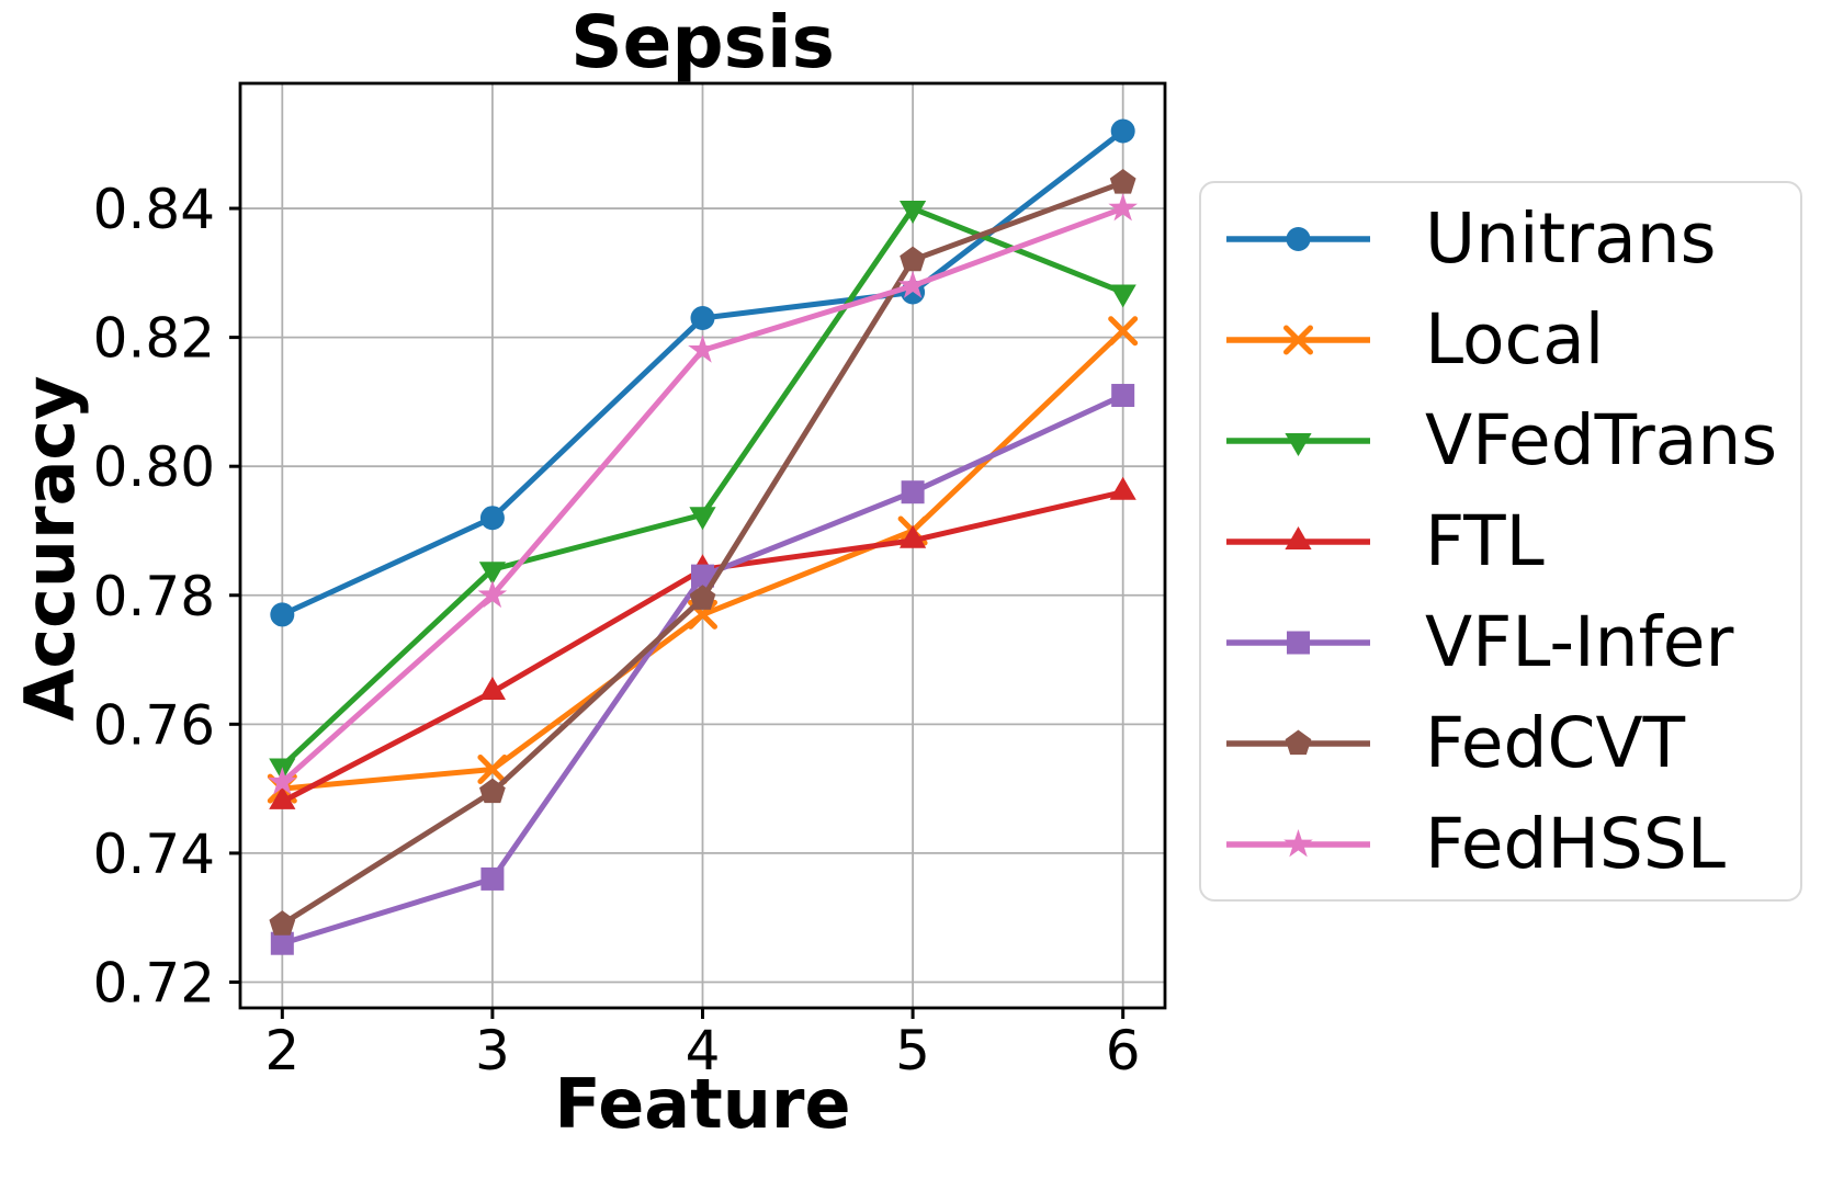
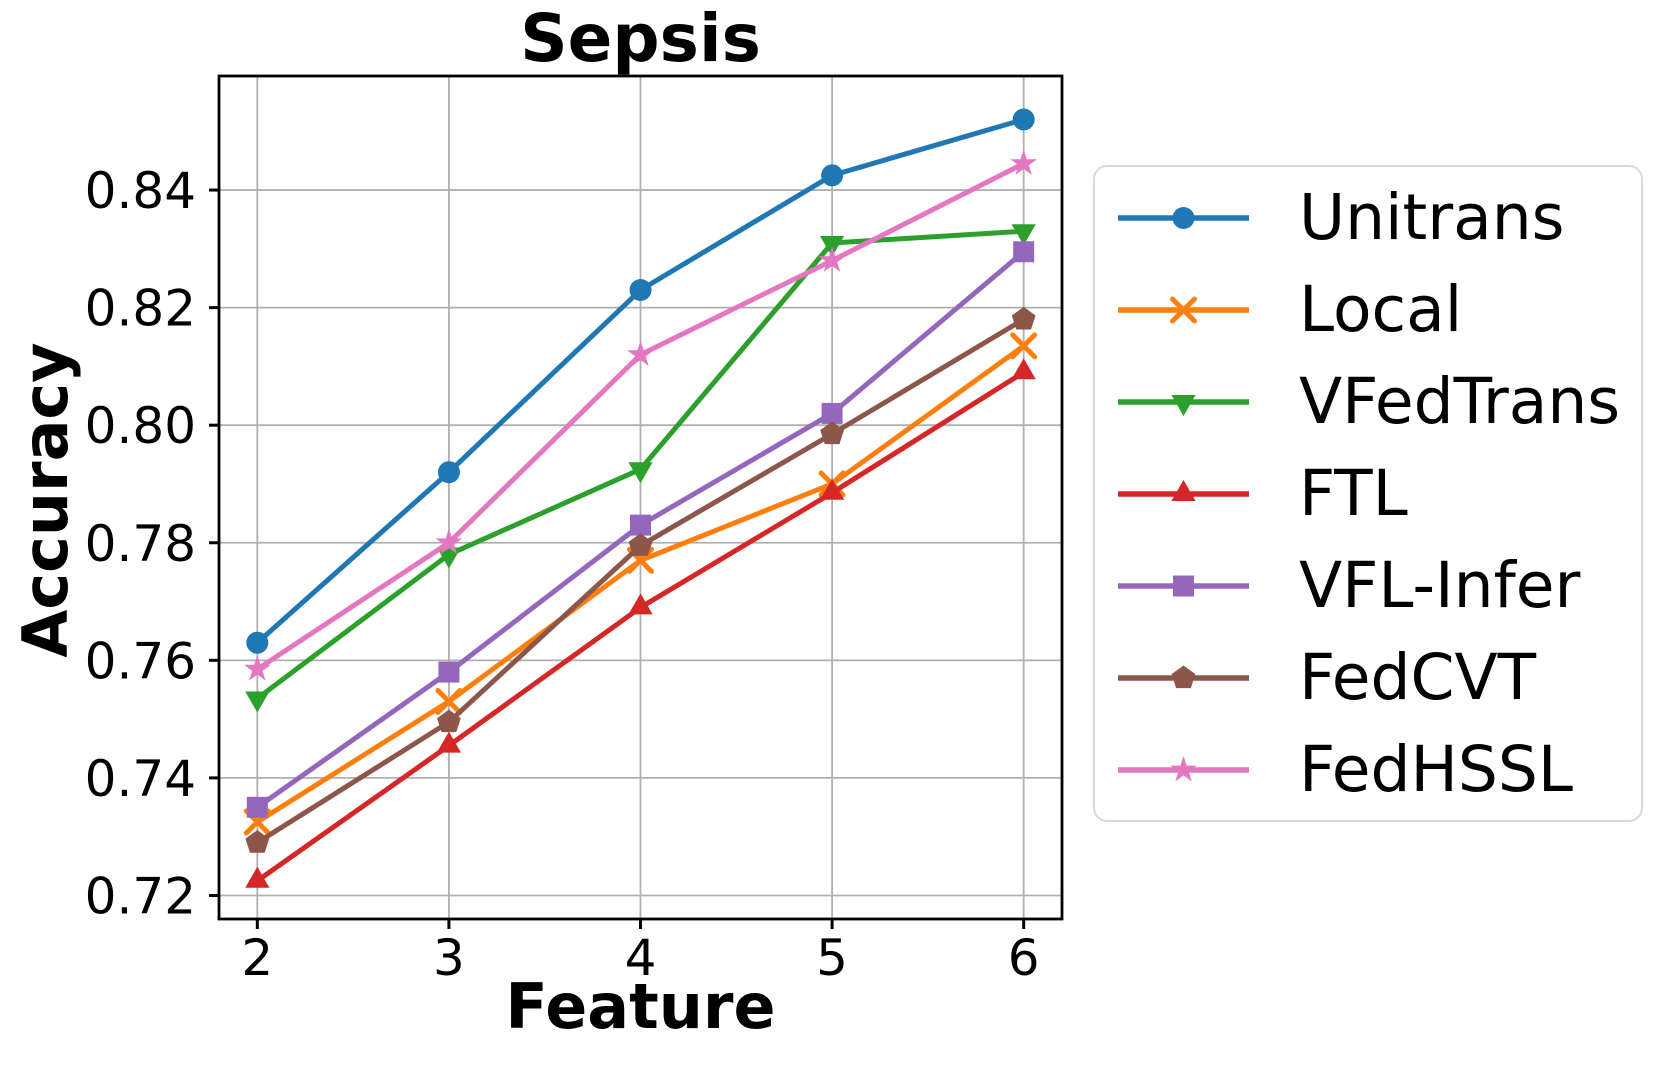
Unitrans/2: 0.777 -> 0.763
Local/2: 0.750 -> 0.733
FTL/2: 0.748 -> 0.723
VFL-Infer/2: 0.726 -> 0.735
FedHSSL/2: 0.751 -> 0.758
VFedTrans/3: 0.784 -> 0.778
FTL/3: 0.765 -> 0.746
VFL-Infer/3: 0.736 -> 0.758
FTL/4: 0.784 -> 0.769
FedHSSL/4: 0.818 -> 0.812
Unitrans/5: 0.827 -> 0.843
VFedTrans/5: 0.840 -> 0.831
VFL-Infer/5: 0.796 -> 0.802
FedCVT/5: 0.832 -> 0.798
Local/6: 0.821 -> 0.814
VFedTrans/6: 0.827 -> 0.833
FTL/6: 0.796 -> 0.809
VFL-Infer/6: 0.811 -> 0.830
FedCVT/6: 0.844 -> 0.818
FedHSSL/6: 0.840 -> 0.845
